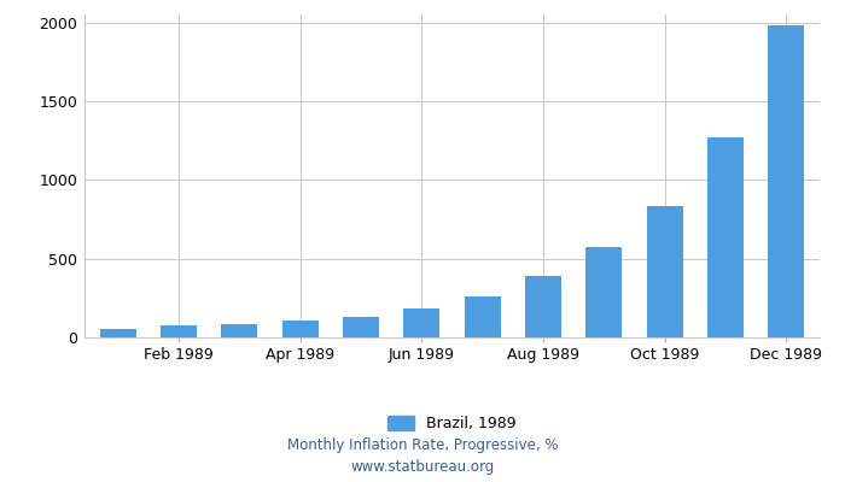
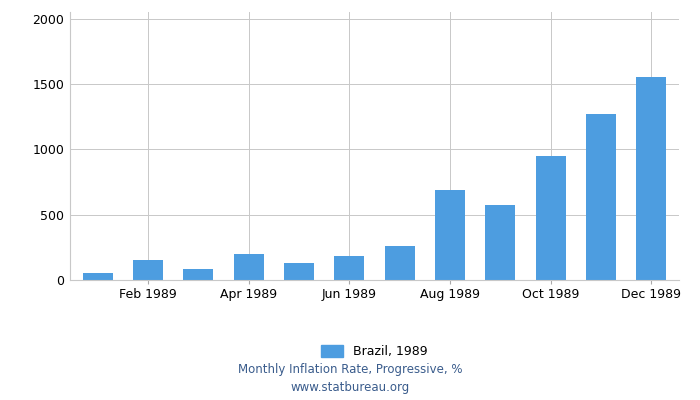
Feb 1989: 80 -> 150
Apr 1989: 100 -> 200
Aug 1989: 390 -> 690
Oct 1989: 830 -> 950
Dec 1989: 1980 -> 1550
